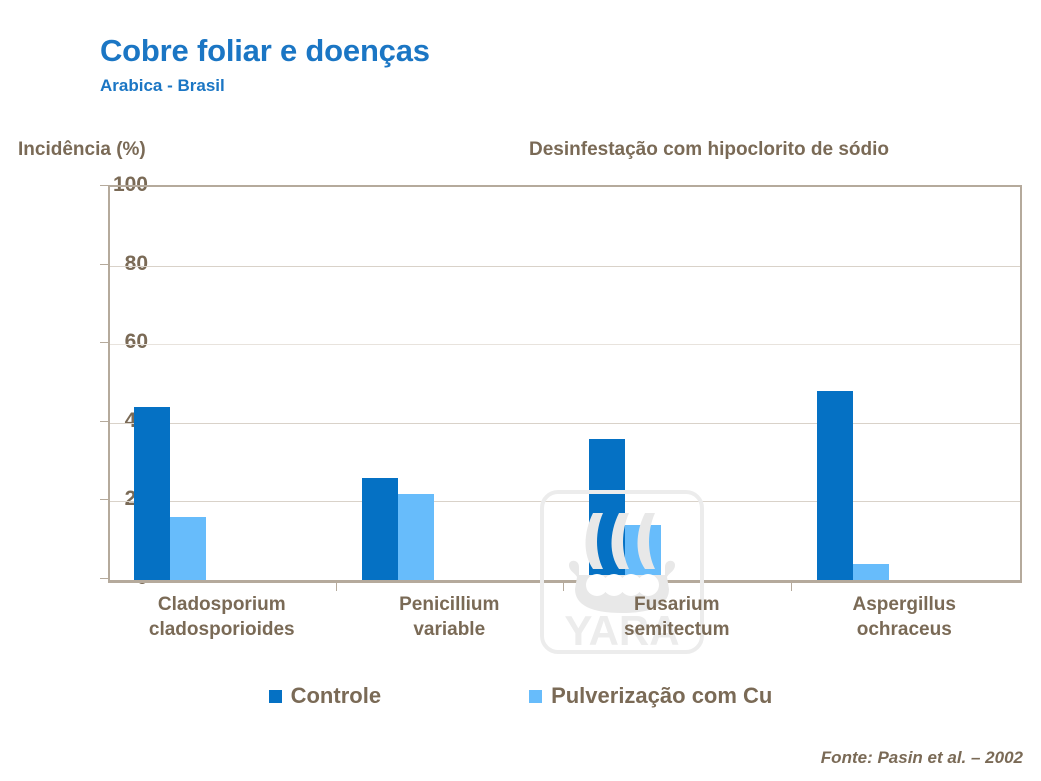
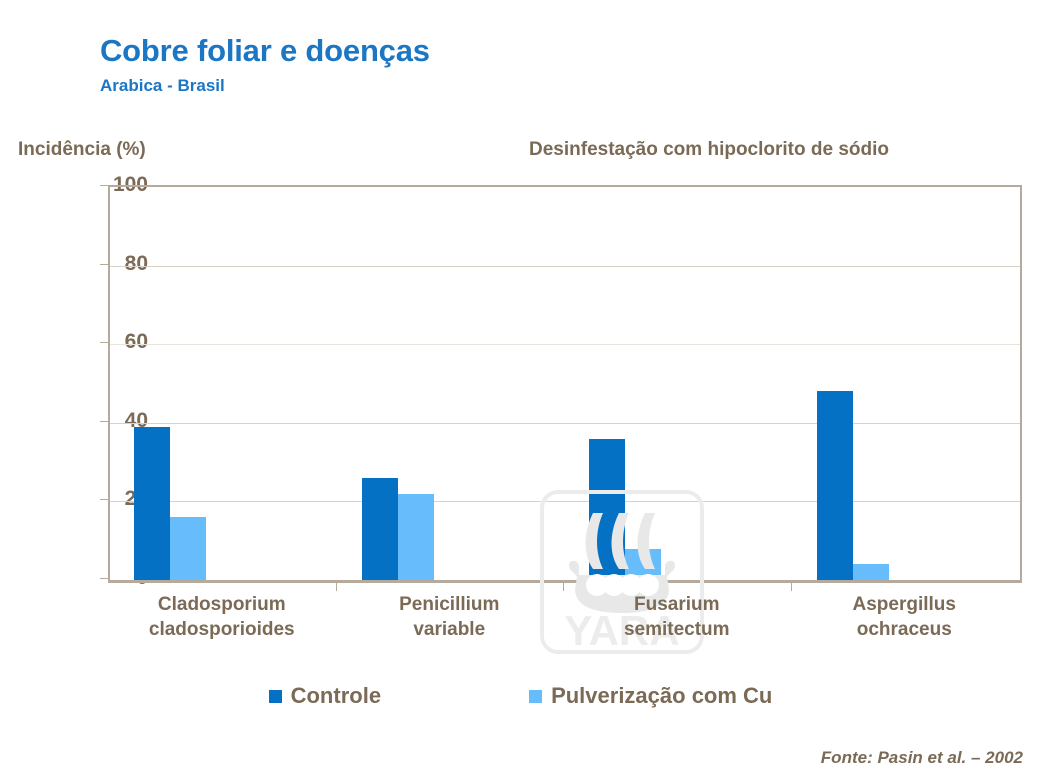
Controle/Cladosporium cladosporioides: 44 -> 39
Pulverização com Cu/Fusarium semitectum: 14 -> 8
